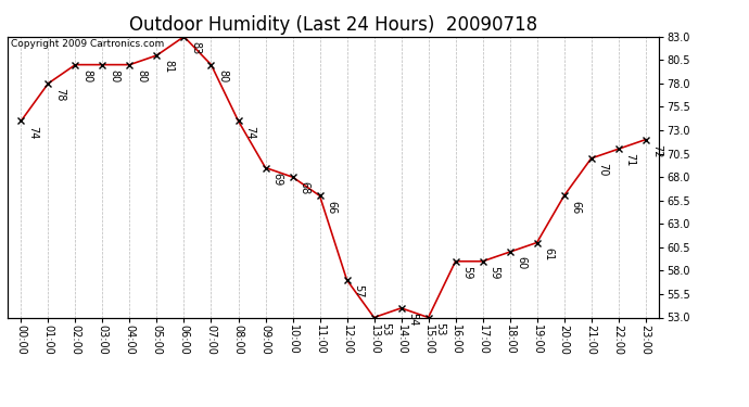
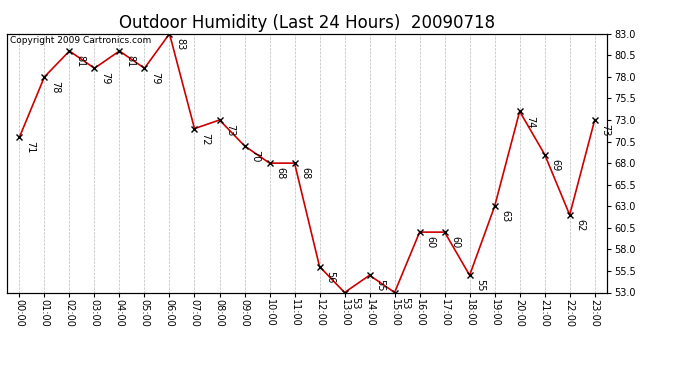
00:00: 74 -> 71
02:00: 80 -> 81
03:00: 80 -> 79
04:00: 80 -> 81
05:00: 81 -> 79
07:00: 80 -> 72
08:00: 74 -> 73
09:00: 69 -> 70
11:00: 66 -> 68
12:00: 57 -> 56
14:00: 54 -> 55
16:00: 59 -> 60
17:00: 59 -> 60
18:00: 60 -> 55
19:00: 61 -> 63
20:00: 66 -> 74
21:00: 70 -> 69
22:00: 71 -> 62
23:00: 72 -> 73
